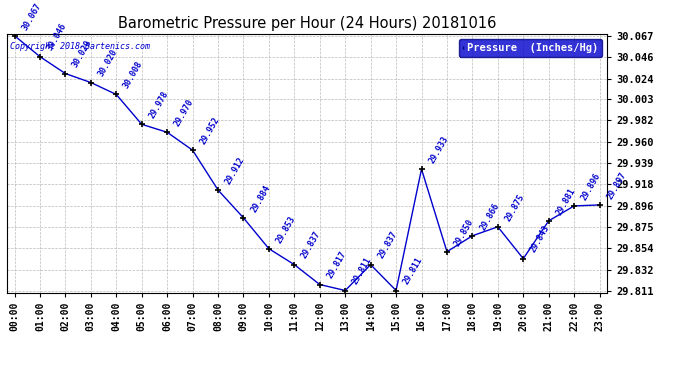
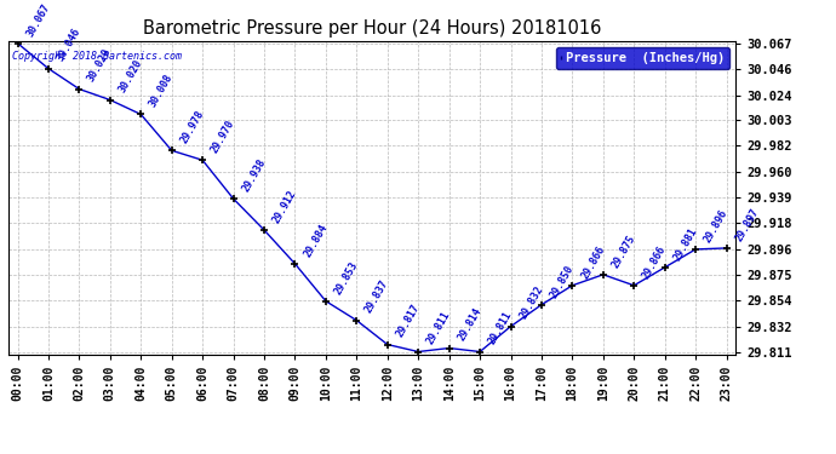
07:00: 29.952 -> 29.938
14:00: 29.837 -> 29.814
16:00: 29.933 -> 29.832
20:00: 29.843 -> 29.866
